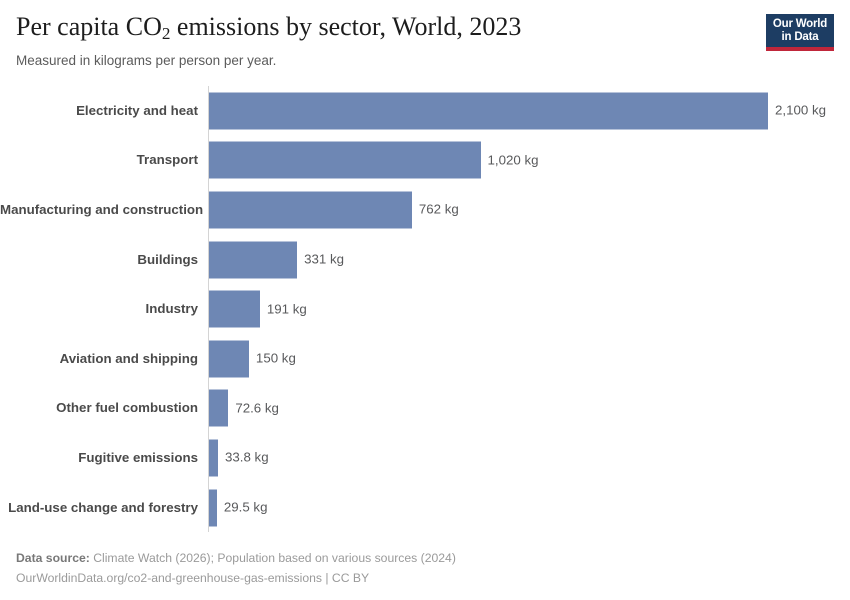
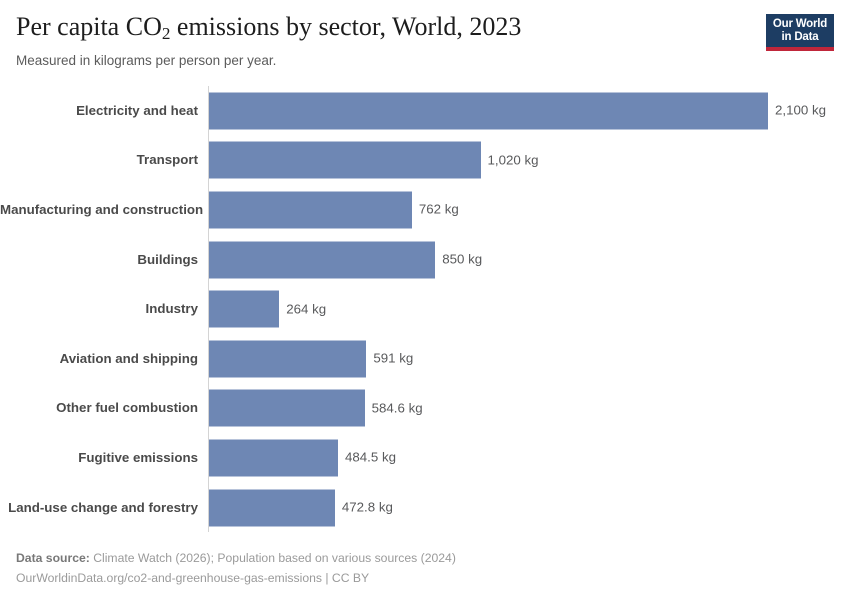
Buildings: 331 -> 850
Industry: 191 -> 264
Aviation and shipping: 150 -> 591
Other fuel combustion: 72.6 -> 584.6
Fugitive emissions: 33.8 -> 484.5
Land-use change and forestry: 29.5 -> 472.8
